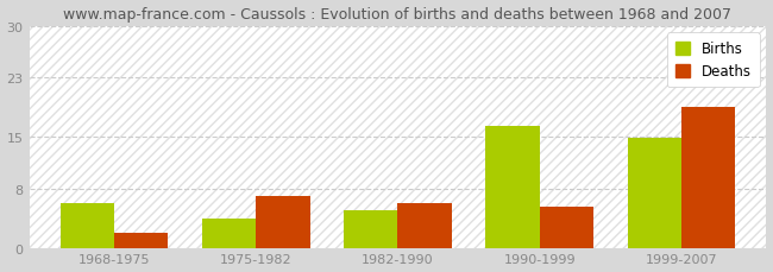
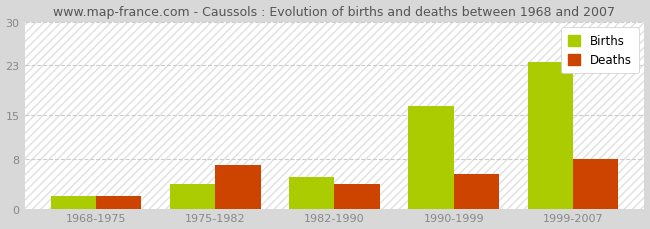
Births/1968-1975: 6.0 -> 2.0
Deaths/1982-1990: 6.0 -> 4.0
Births/1999-2007: 14.8 -> 23.5
Deaths/1999-2007: 19.0 -> 8.0
